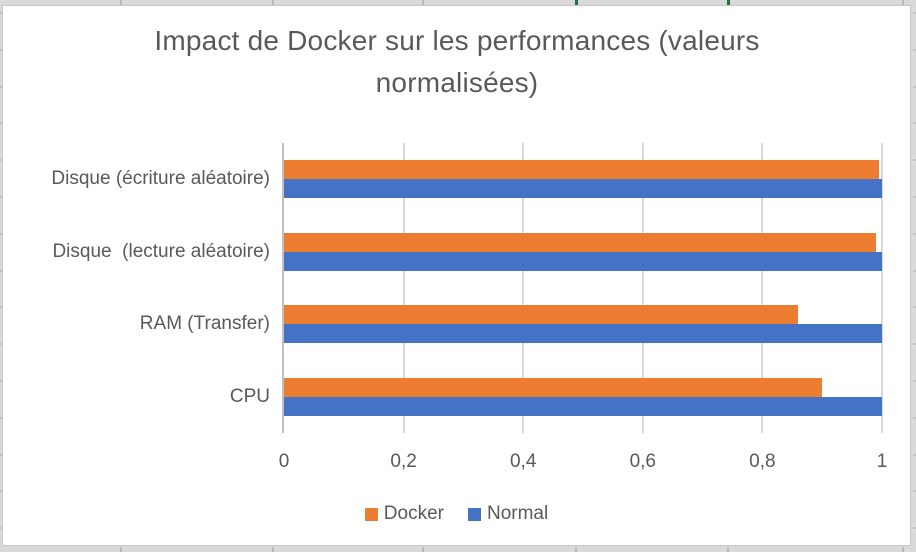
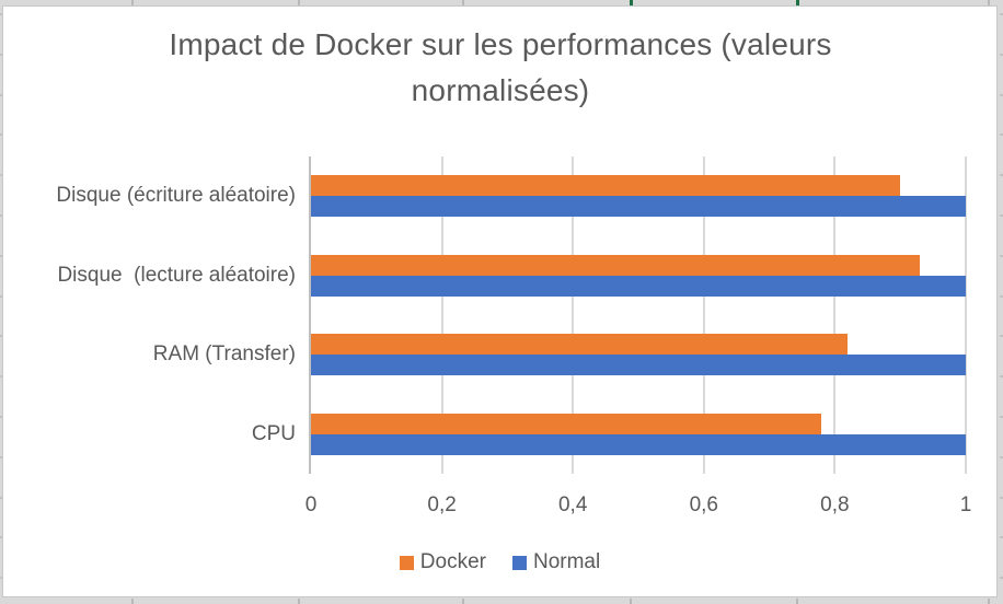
Docker/CPU: 0,90 -> 0,78
Docker/RAM (Transfer): 0,86 -> 0,82
Docker/Disque (lecture aléatoire): 0,99 -> 0,93
Docker/Disque (écriture aléatoire): 0,99 -> 0,90
